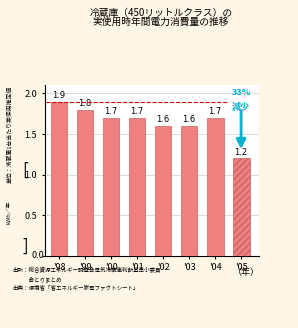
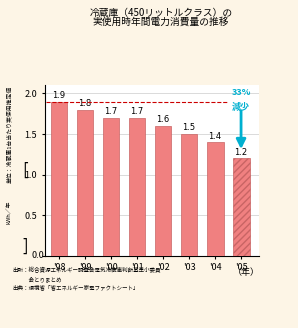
'03: 1.6 -> 1.5
'04: 1.7 -> 1.4
